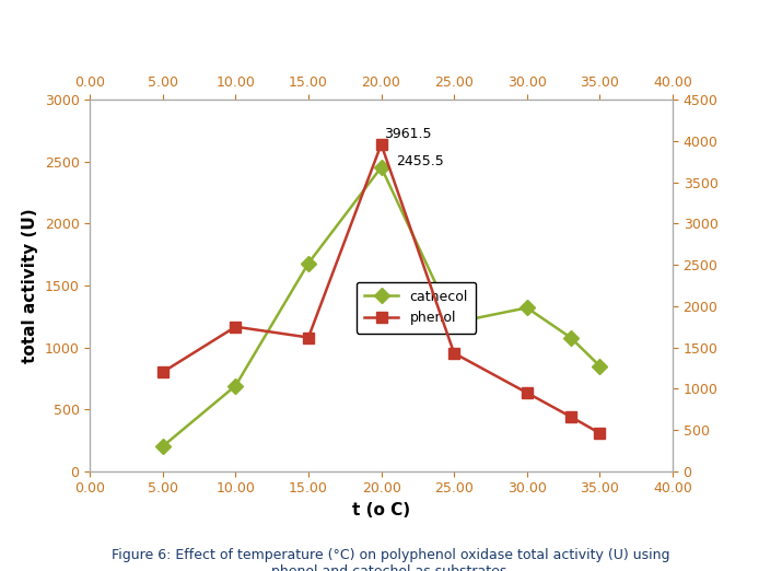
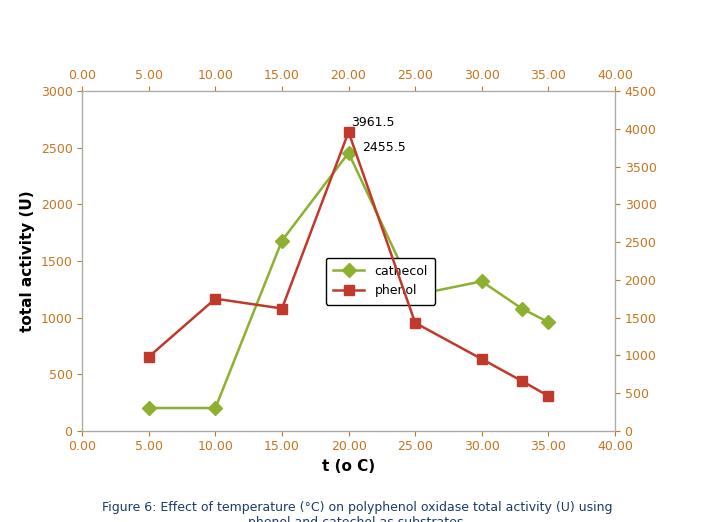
phenol/5.00: 1200 -> 980
cathecol/10.00: 690 -> 200
cathecol/35.00: 850 -> 960
